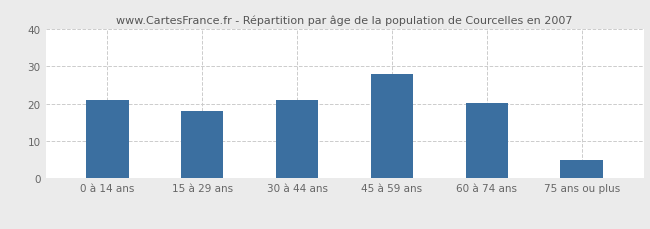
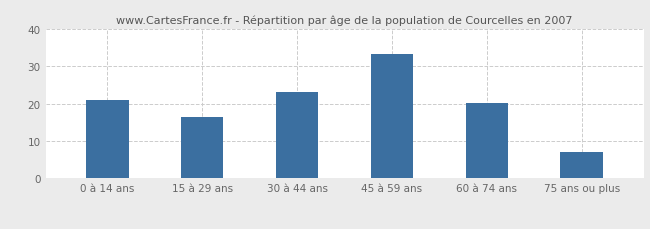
15 à 29 ans: 18.0 -> 16.3
30 à 44 ans: 21.0 -> 23.0
45 à 59 ans: 28.0 -> 33.3
75 ans ou plus: 5.0 -> 7.0
